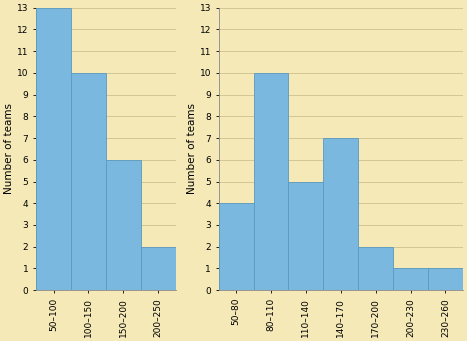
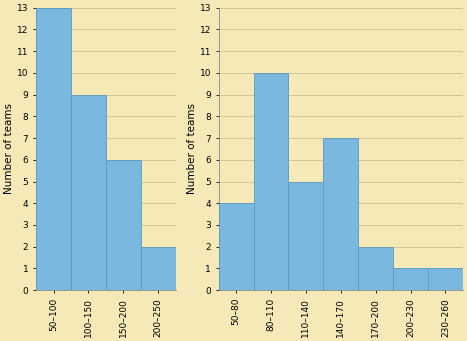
100–150: 10 -> 9
